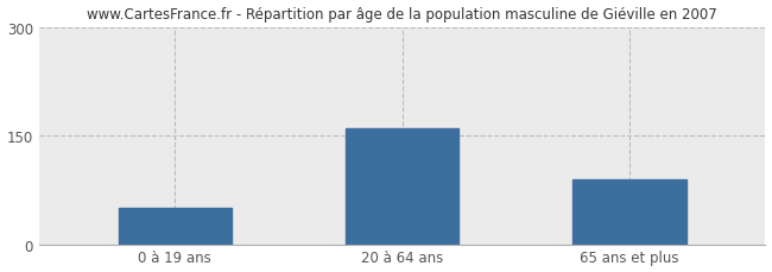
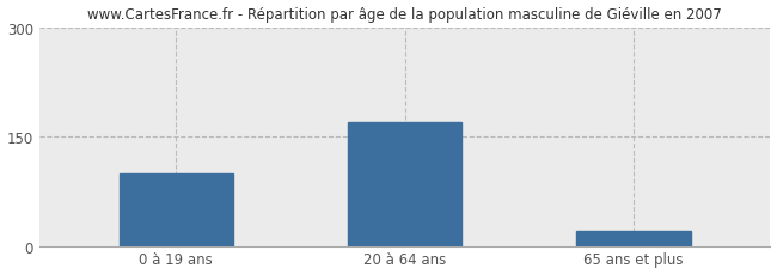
0 à 19 ans: 50 -> 100
20 à 64 ans: 160 -> 170
65 ans et plus: 90 -> 20
